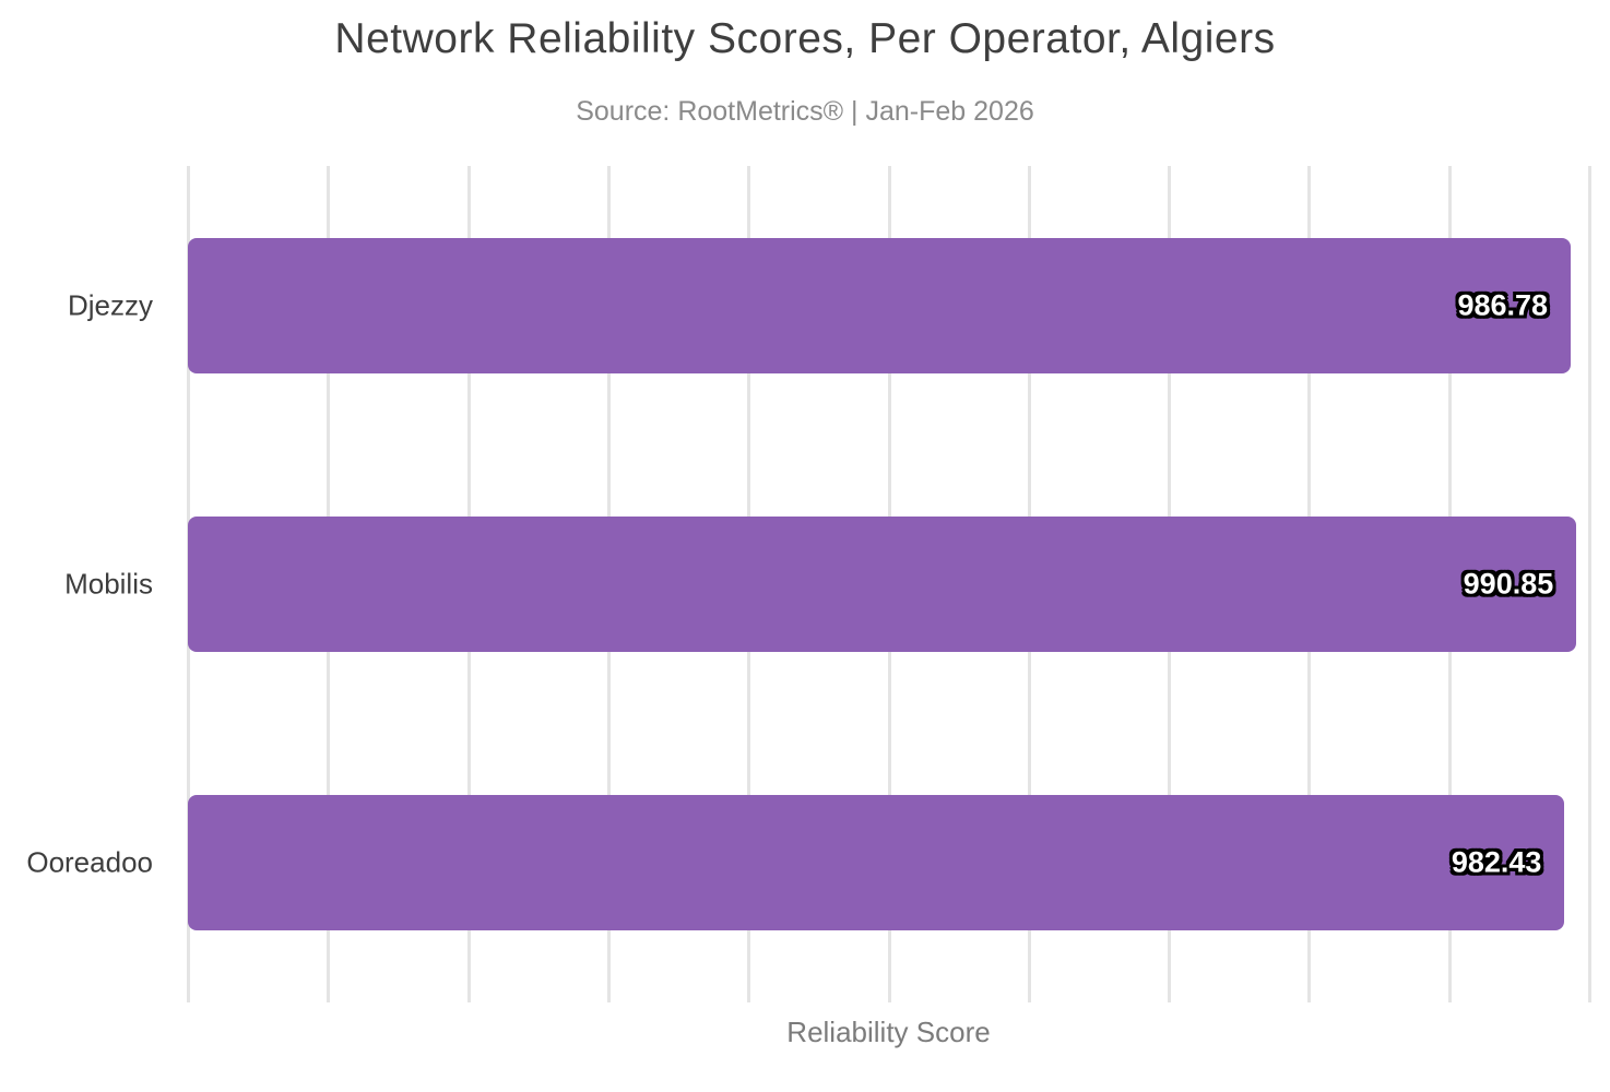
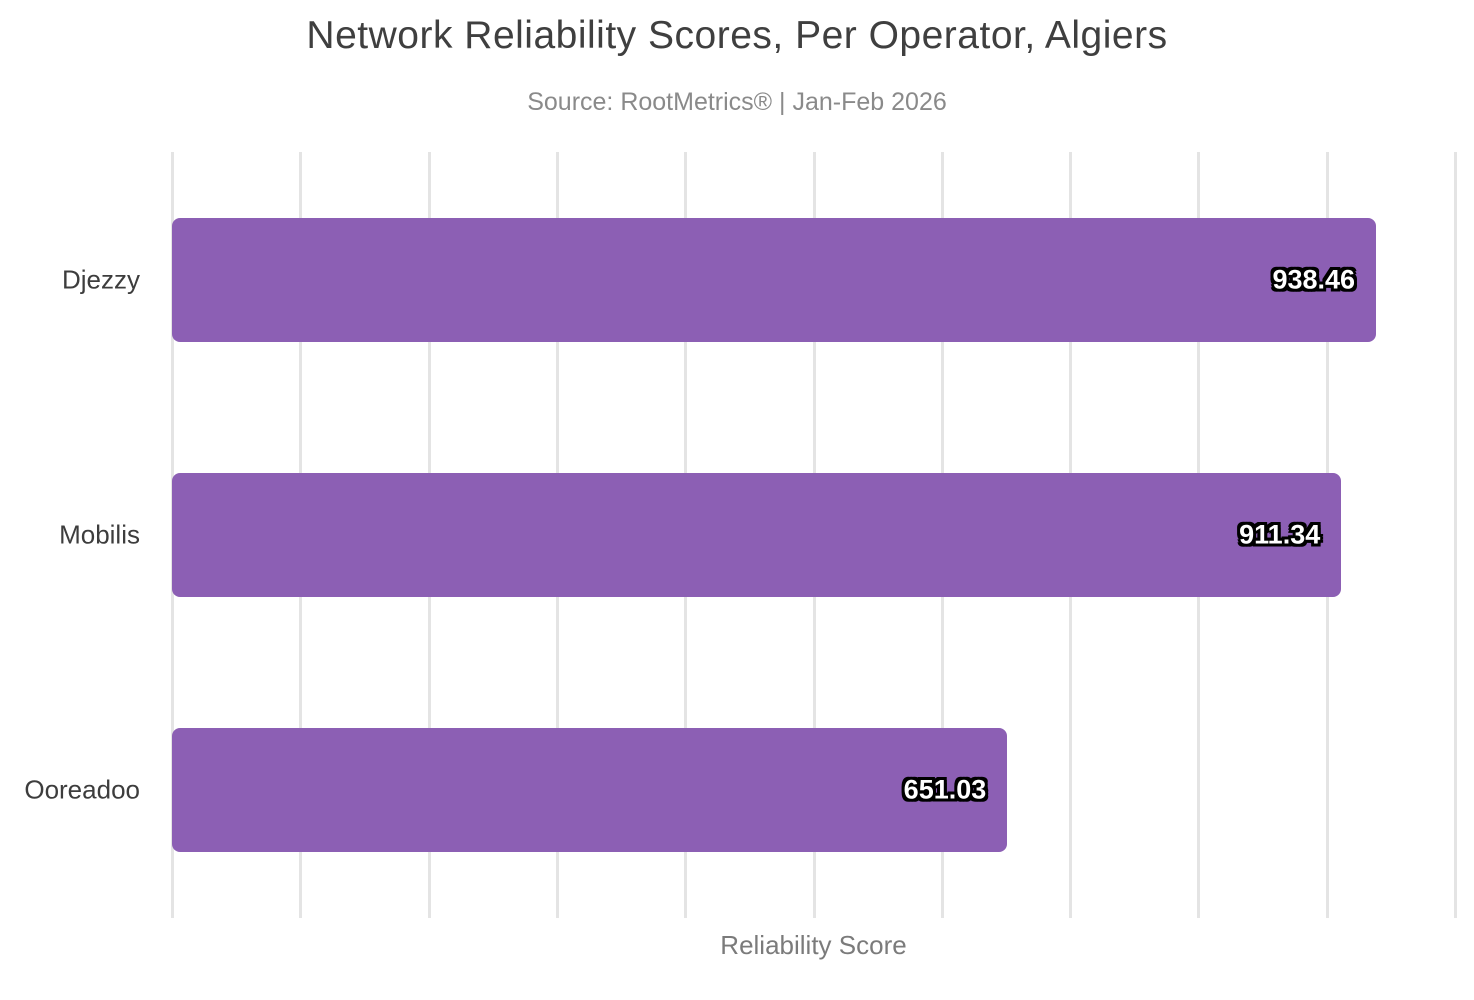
Djezzy: 986.78 -> 938.46
Mobilis: 990.85 -> 911.34
Ooreadoo: 982.43 -> 651.03
